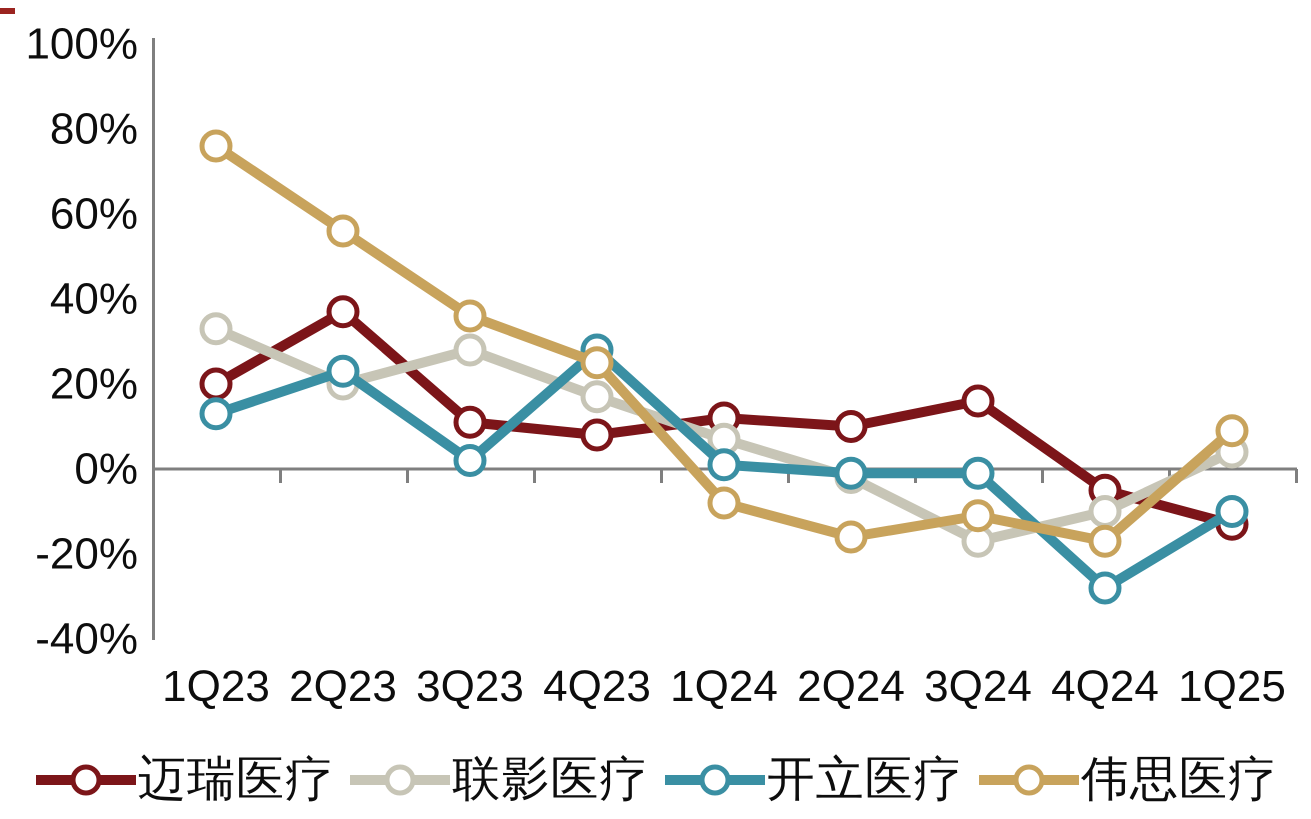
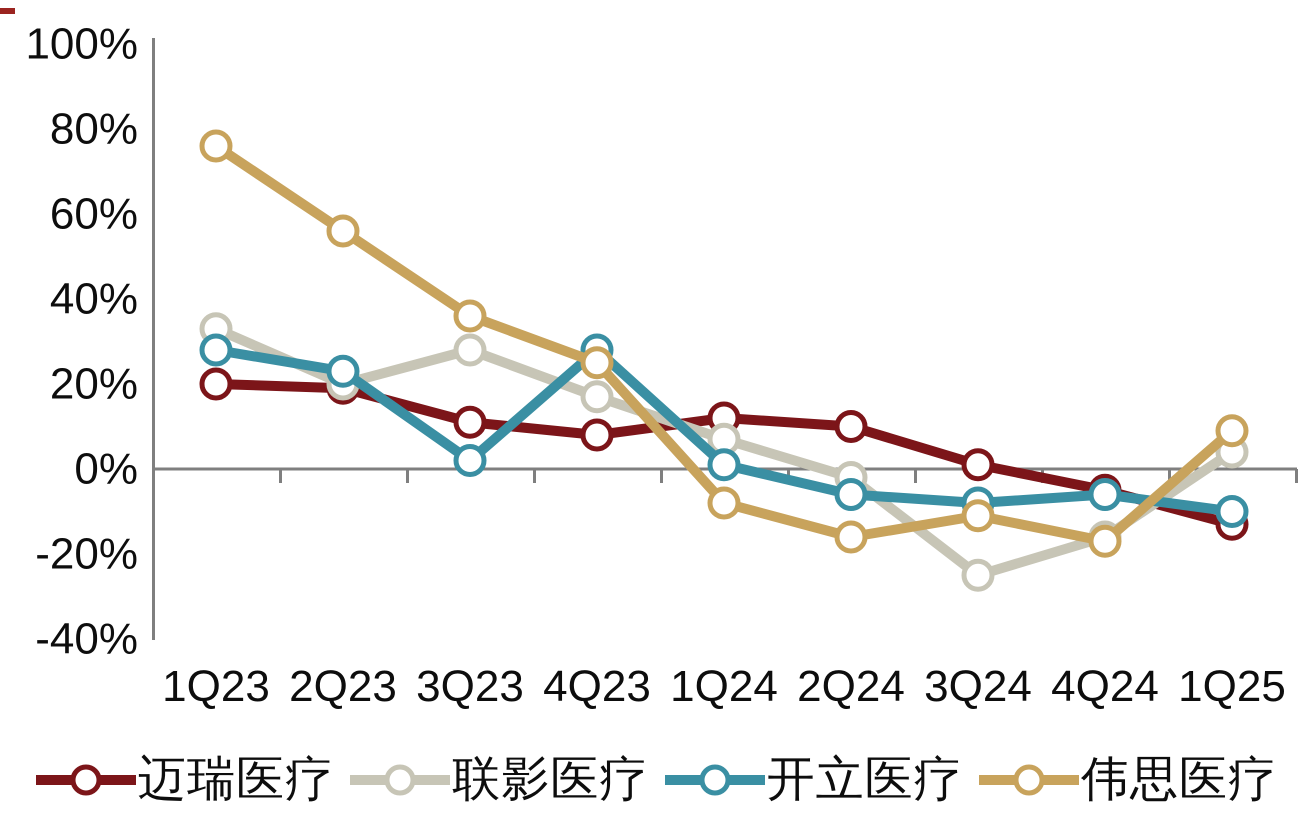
开立医疗/1Q23: 13% -> 28%
迈瑞医疗/2Q23: 37% -> 19%
开立医疗/2Q24: -1% -> -6%
迈瑞医疗/3Q24: 16% -> 1%
联影医疗/3Q24: -17% -> -25%
开立医疗/3Q24: -1% -> -8%
联影医疗/4Q24: -10% -> -16%
开立医疗/4Q24: -28% -> -6%
